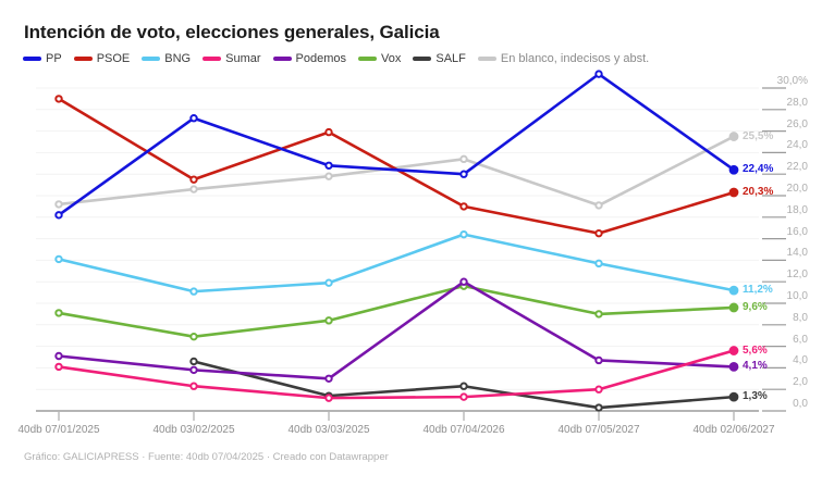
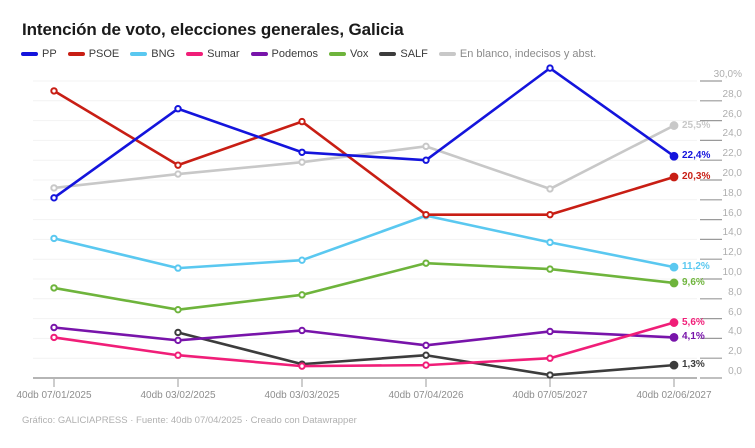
Podemos/40db 03/03/2025: 3% -> 5%
PSOE/40db 07/04/2026: 19% -> 16%
Podemos/40db 07/04/2026: 12% -> 3%
Vox/40db 07/05/2027: 9% -> 11%
